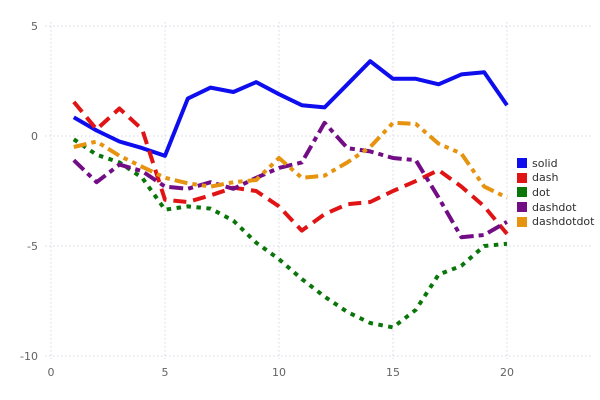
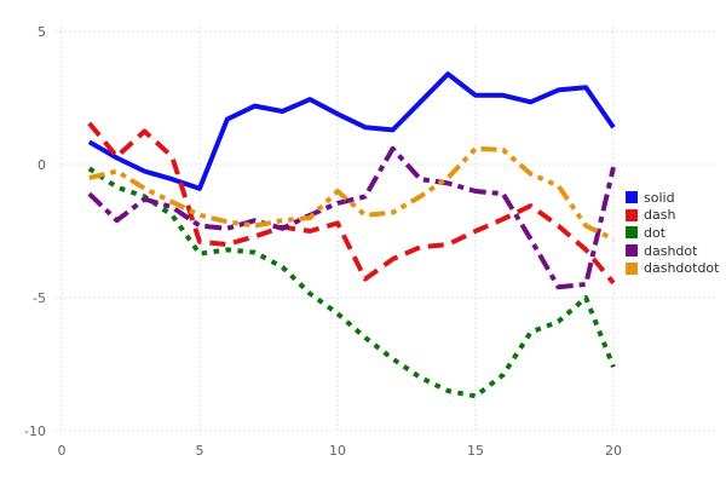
dash/10: -3.2 -> -2.2
dot/20: -4.9 -> -7.6
dashdot/20: -3.9 -> -0.1
